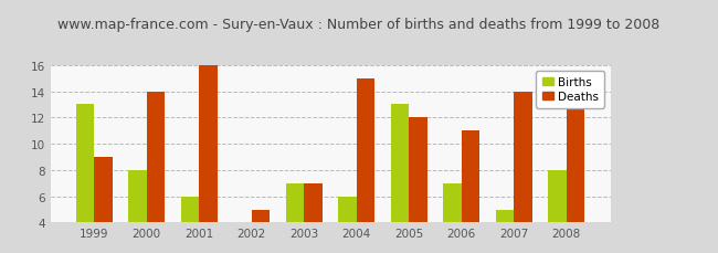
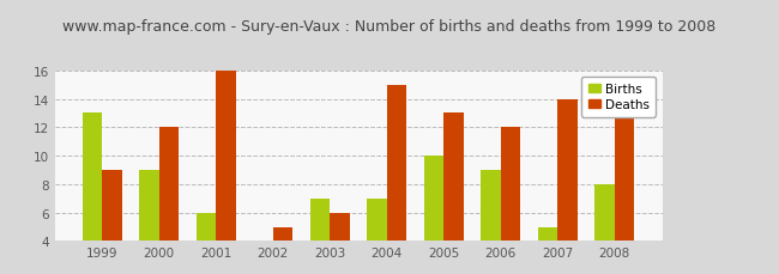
Births/2000: 8 -> 9
Deaths/2000: 14 -> 12
Deaths/2003: 7 -> 6
Births/2004: 6 -> 7
Births/2005: 13 -> 10
Deaths/2005: 12 -> 13
Births/2006: 7 -> 9
Deaths/2006: 11 -> 12
